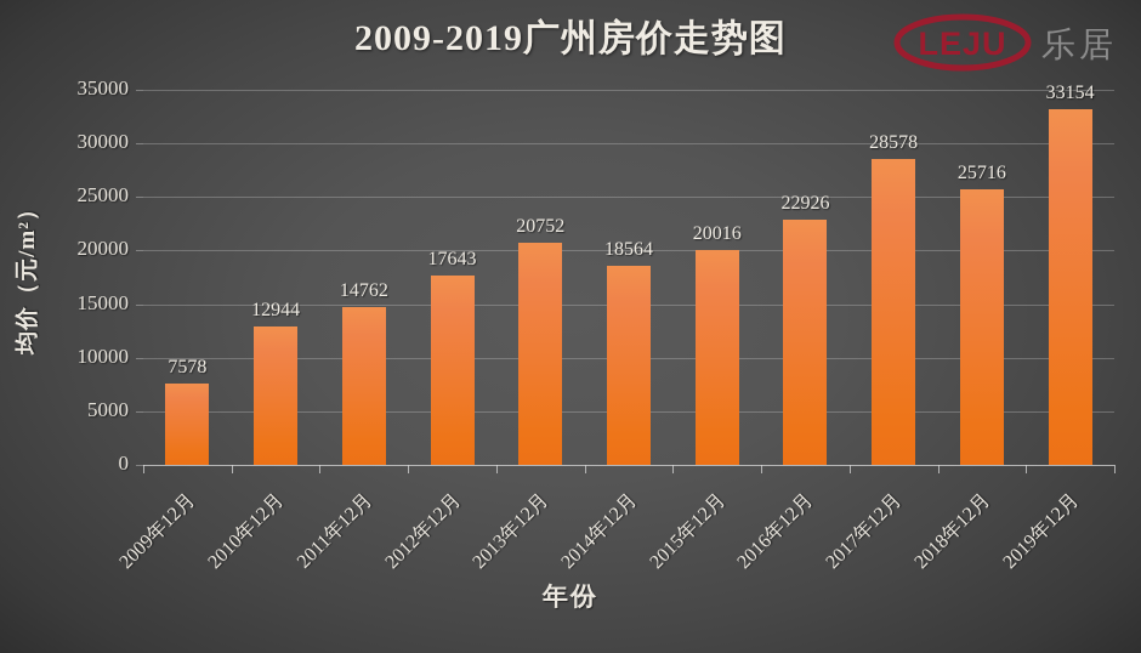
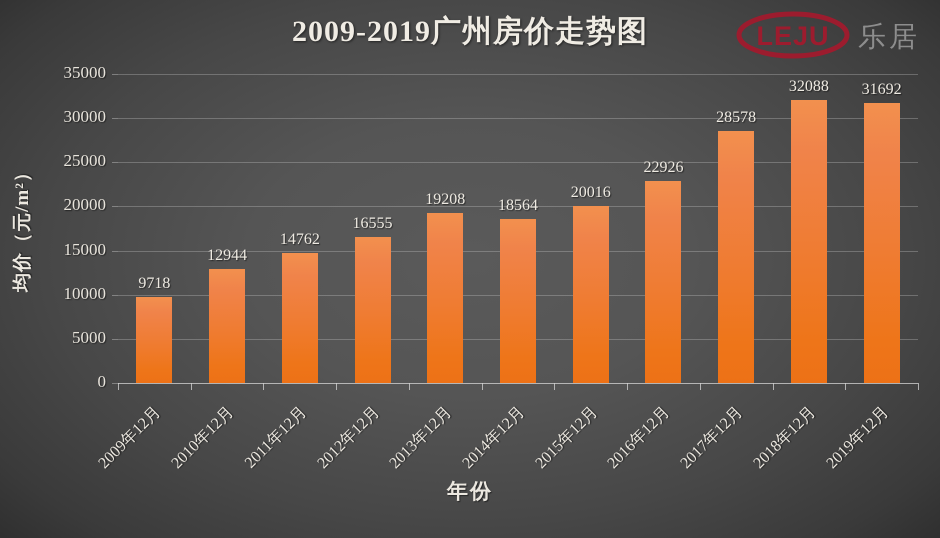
2009年12月: 7578 -> 9718
2012年12月: 17643 -> 16555
2013年12月: 20752 -> 19208
2018年12月: 25716 -> 32088
2019年12月: 33154 -> 31692
